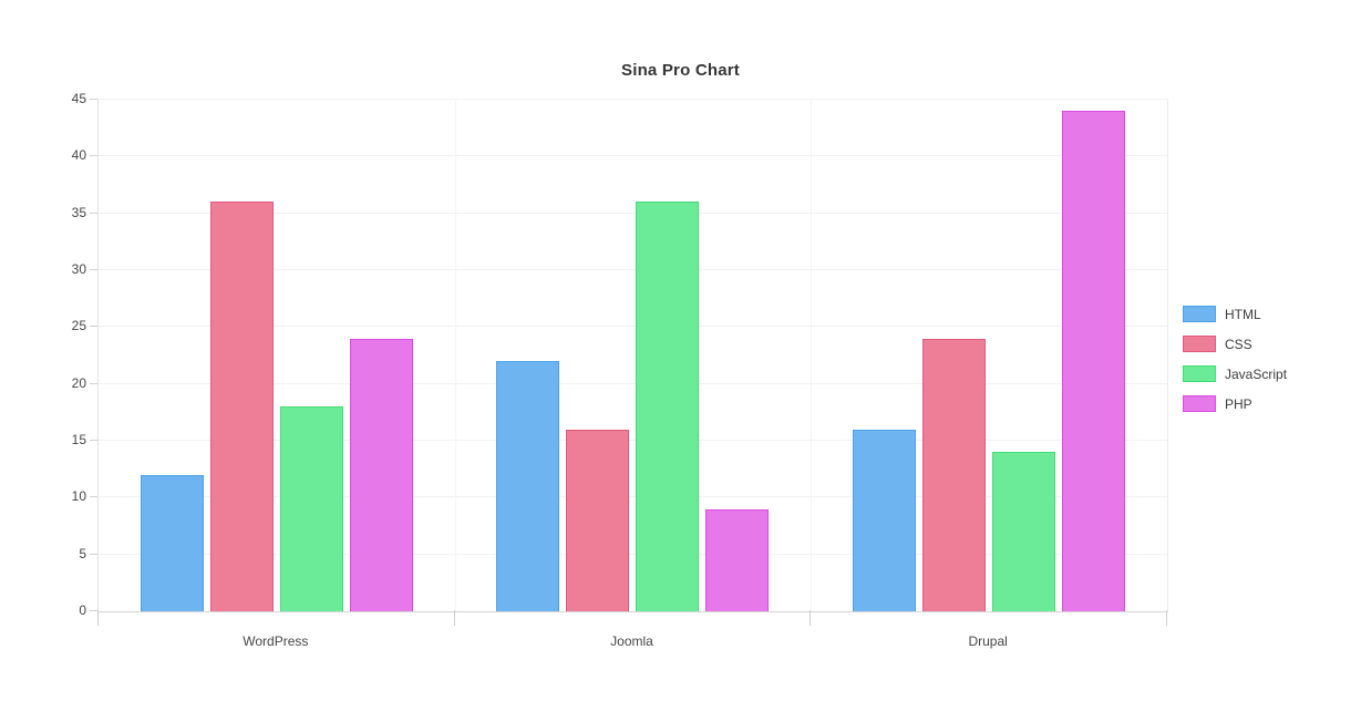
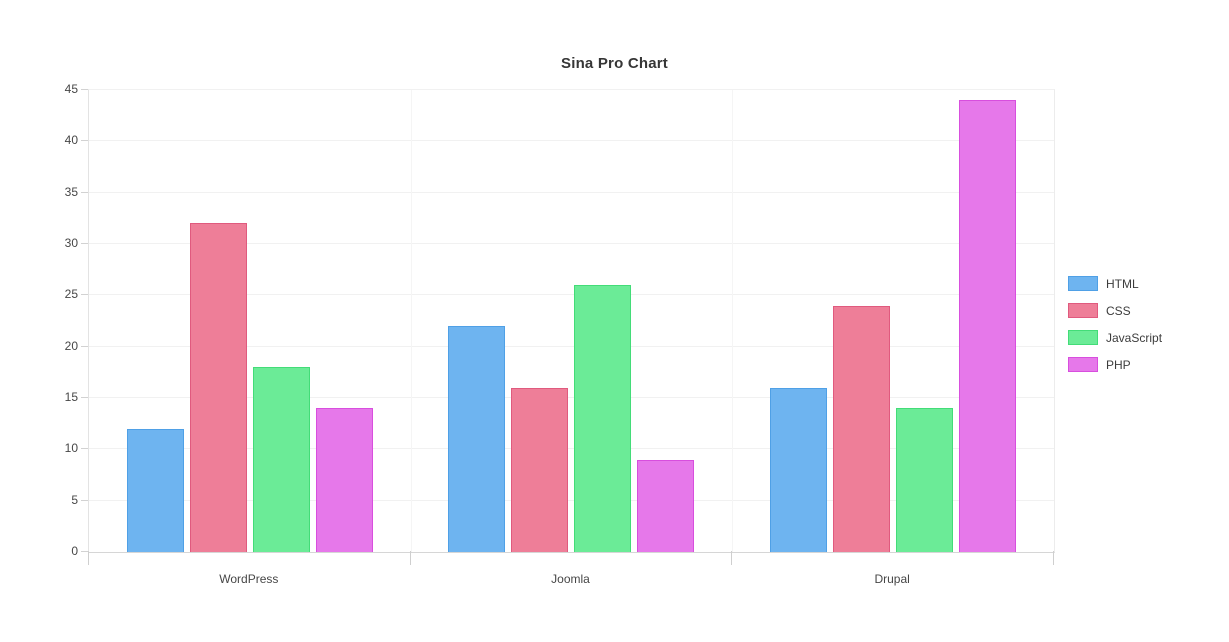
CSS/WordPress: 36 -> 32
PHP/WordPress: 24 -> 14
JavaScript/Joomla: 36 -> 26
